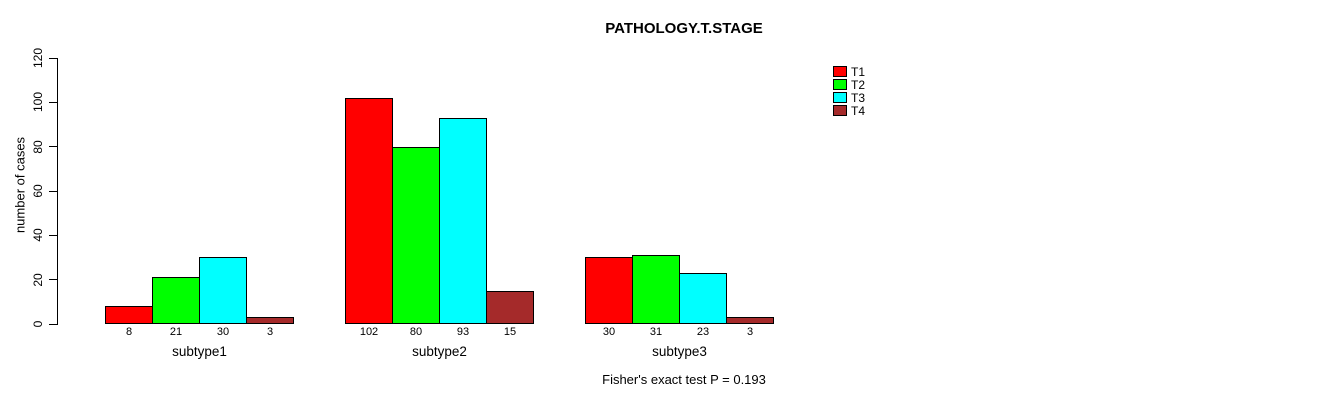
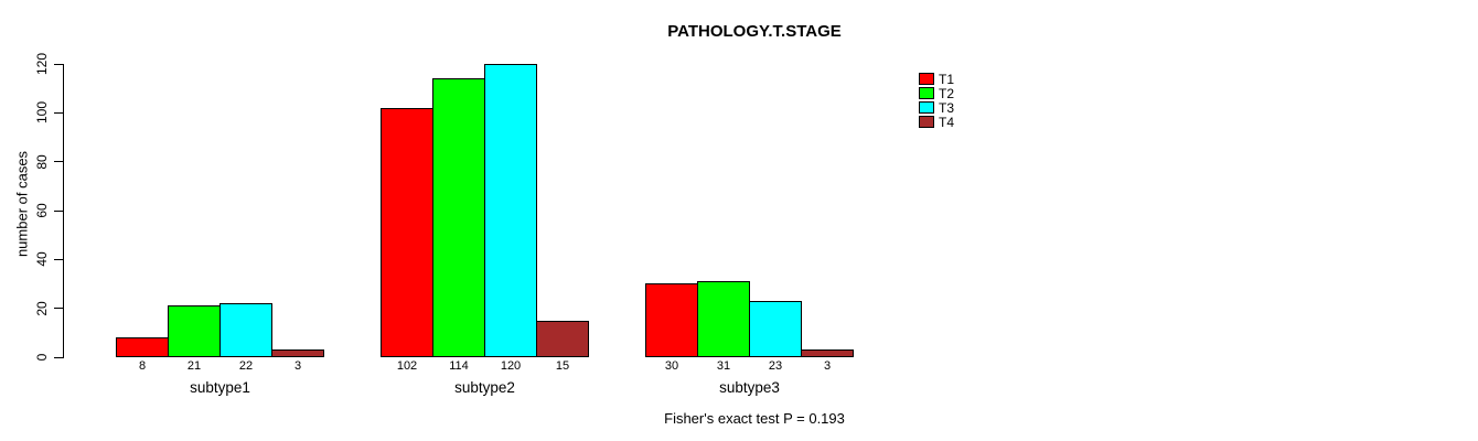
T3/subtype1: 30 -> 22
T2/subtype2: 80 -> 114
T3/subtype2: 93 -> 120
